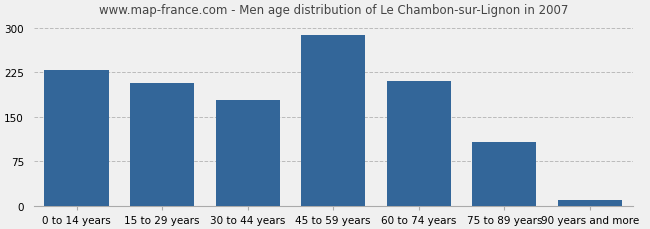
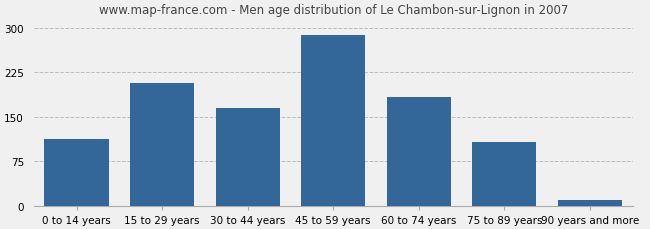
0 to 14 years: 228 -> 112
30 to 44 years: 178 -> 164
60 to 74 years: 210 -> 184
